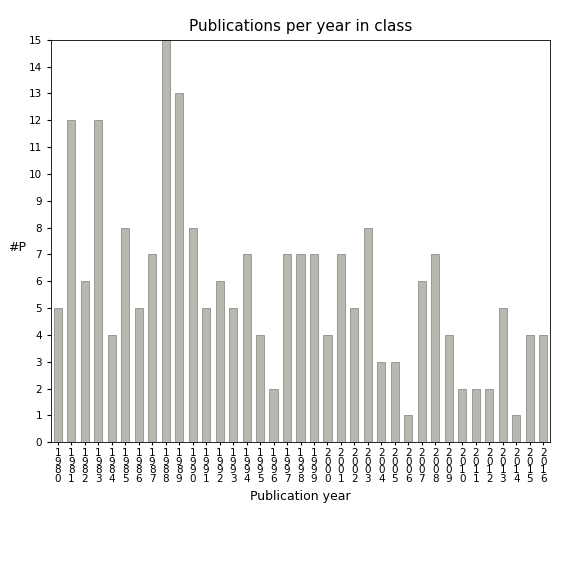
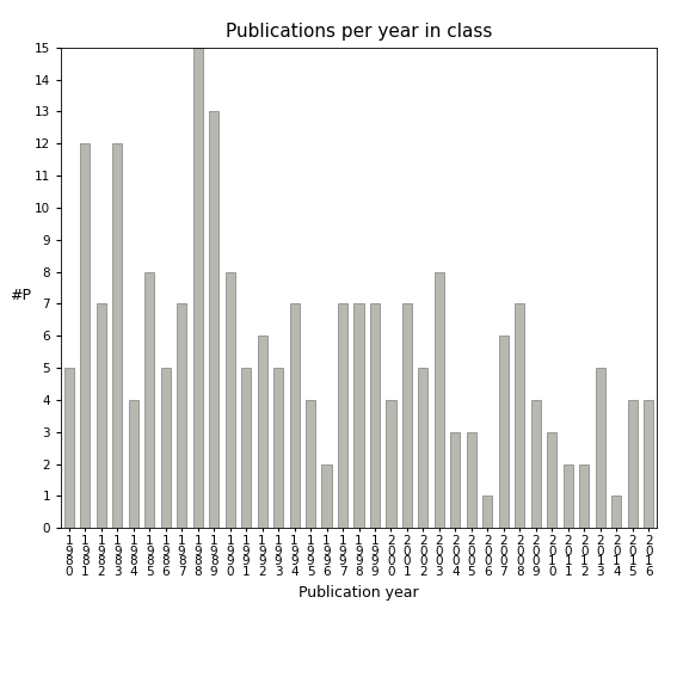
1 9 8 2: 6 -> 7
2 0 1 0: 2 -> 3
